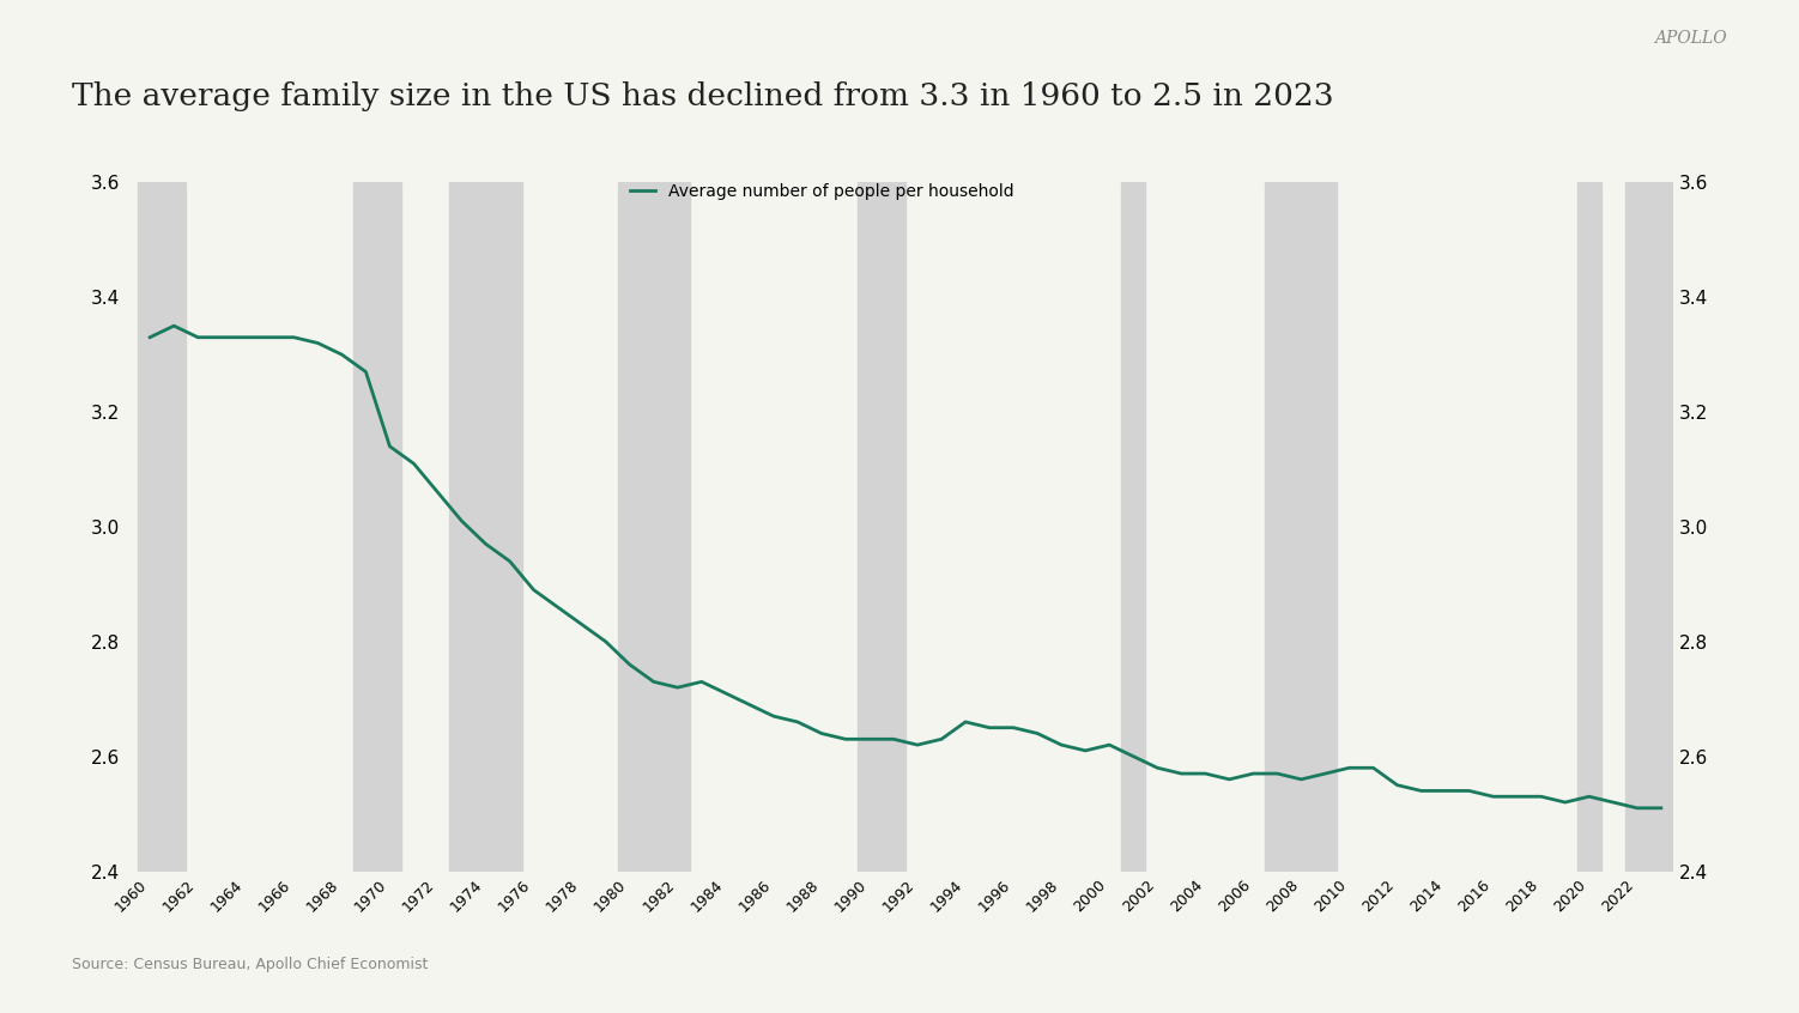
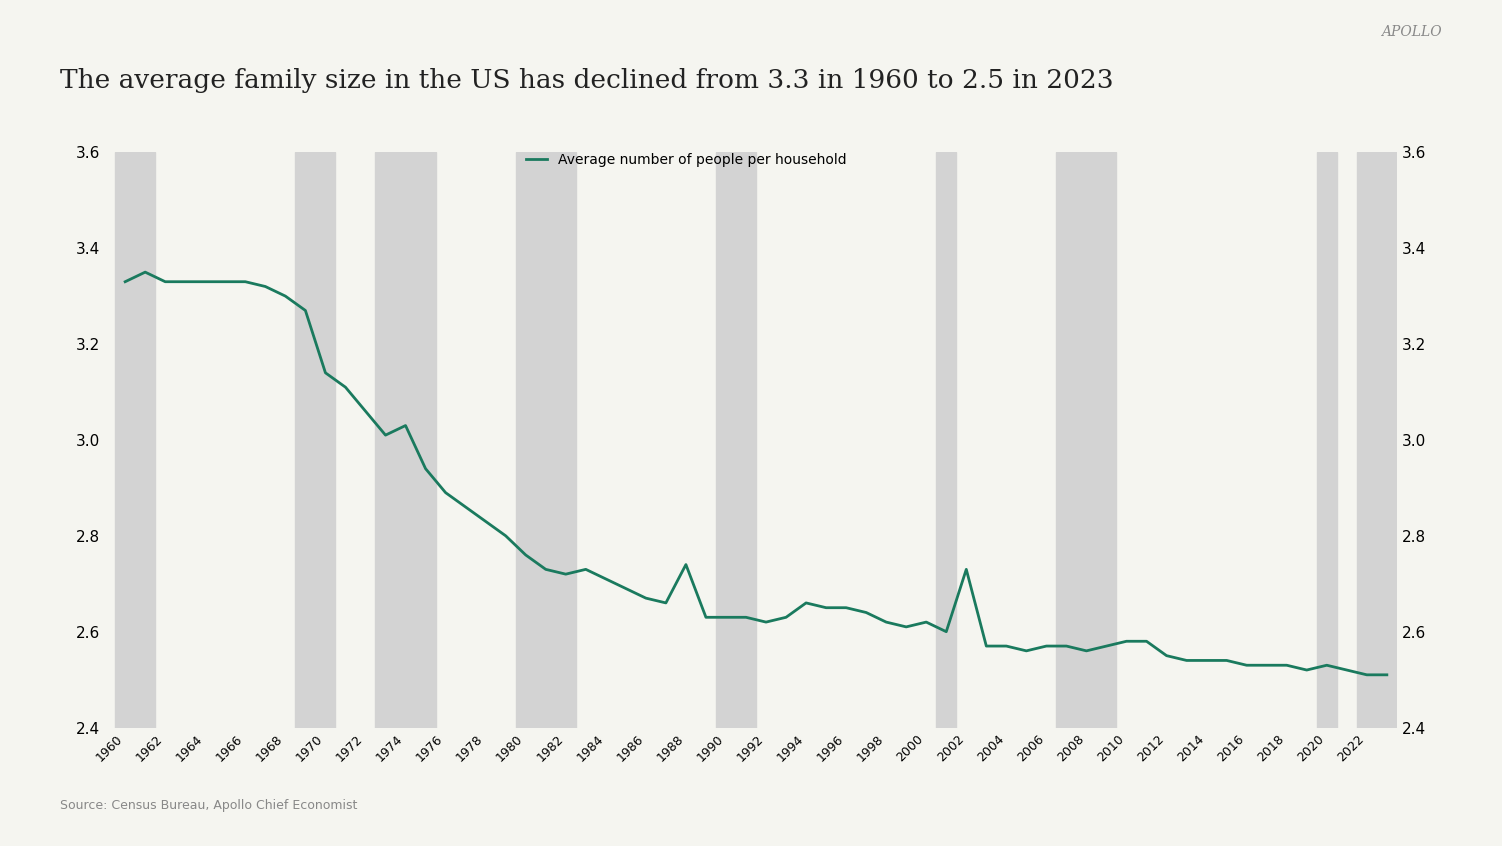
1974: 2.97 -> 3.03
1988: 2.64 -> 2.74
2002: 2.58 -> 2.73
